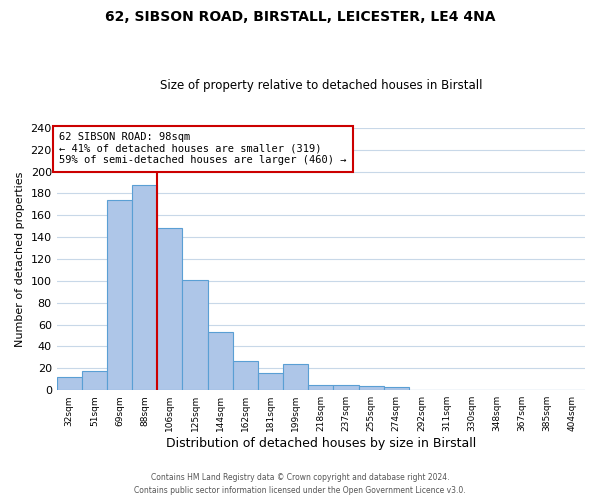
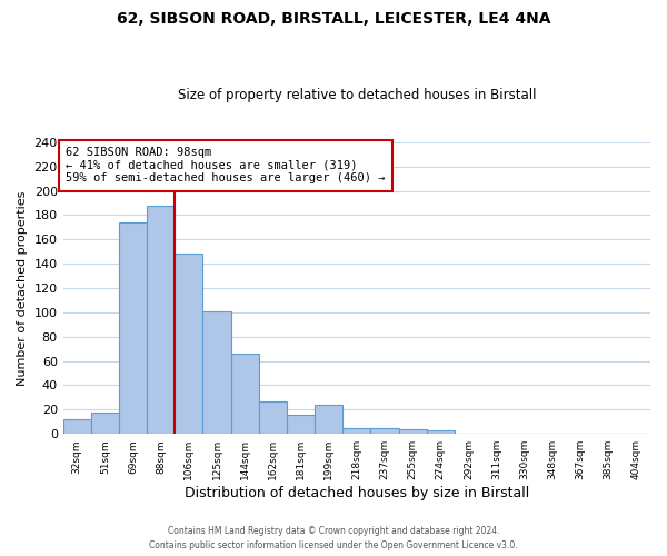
144sqm: 53 -> 66
